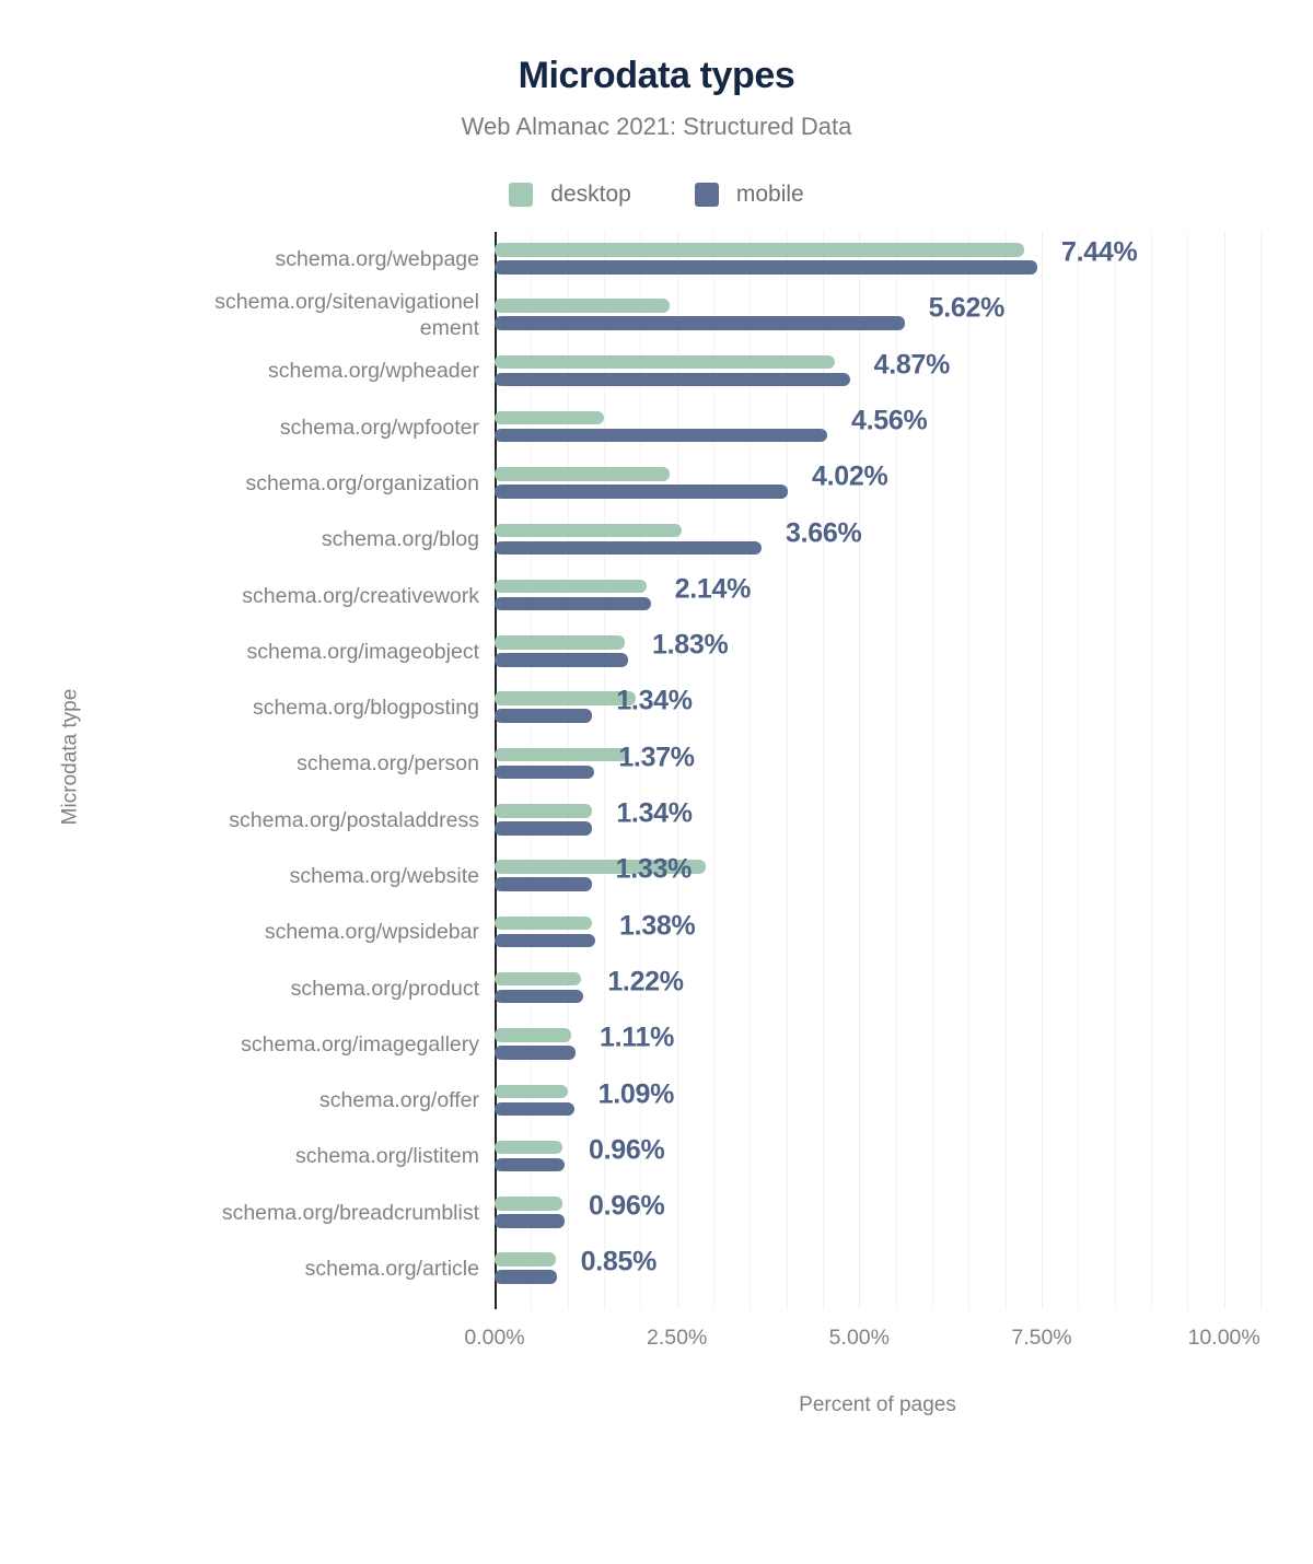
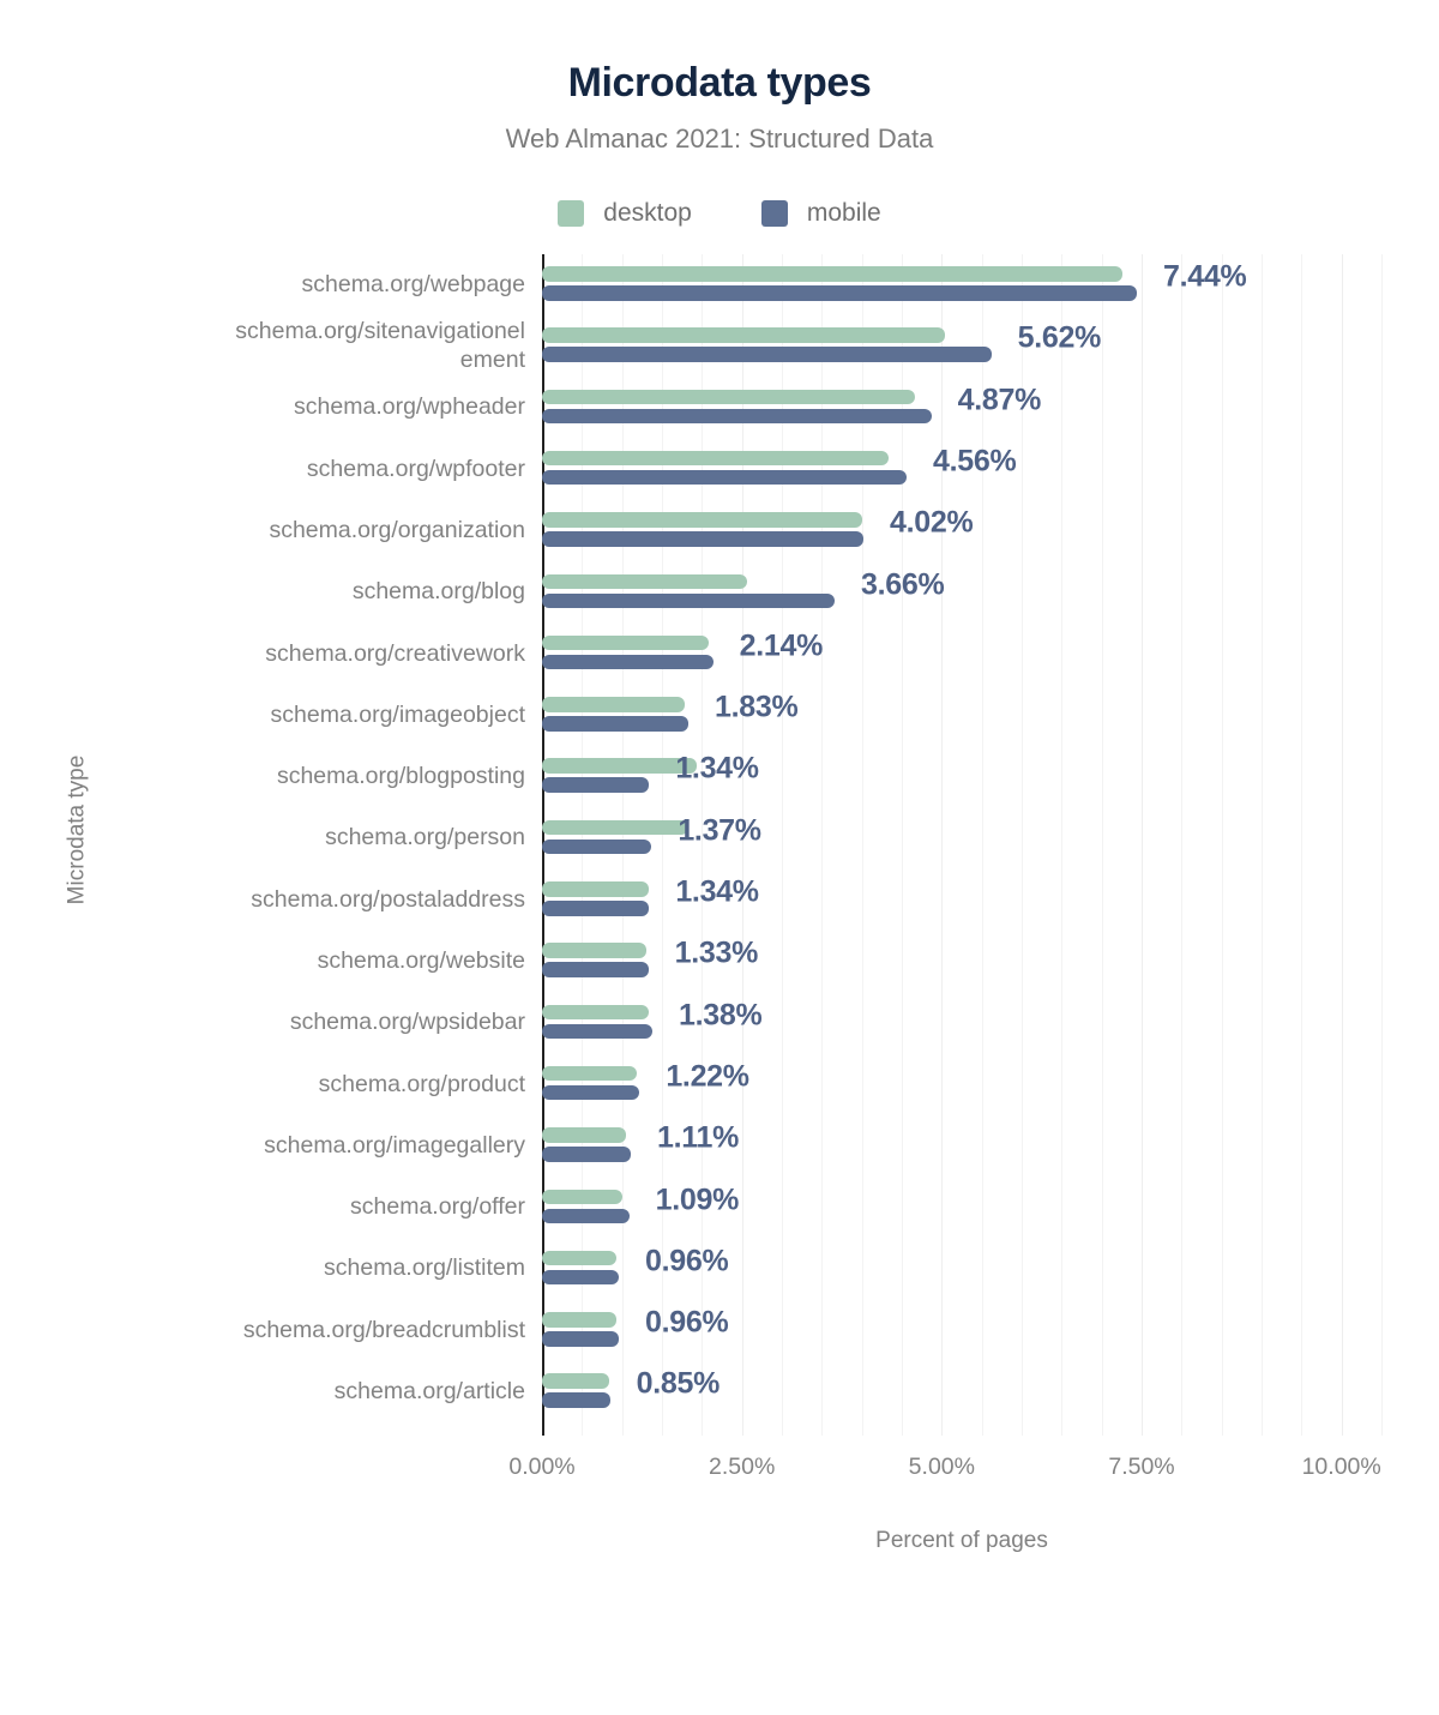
desktop/schema.org/sitenavigationelement: 2.4% -> 5.0%
desktop/schema.org/wpfooter: 1.5% -> 4.3%
desktop/schema.org/organization: 2.4% -> 4.0%
desktop/schema.org/website: 2.9% -> 1.3%
